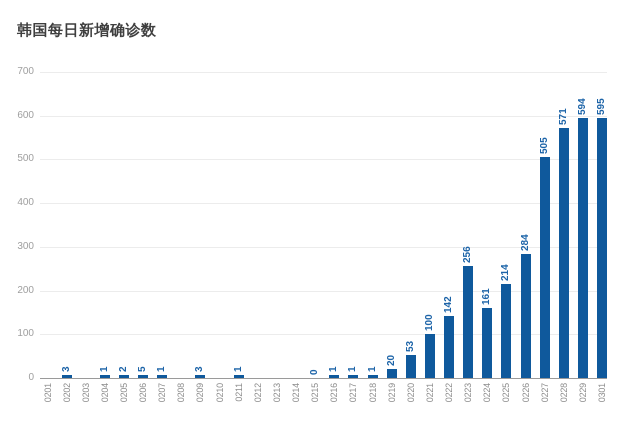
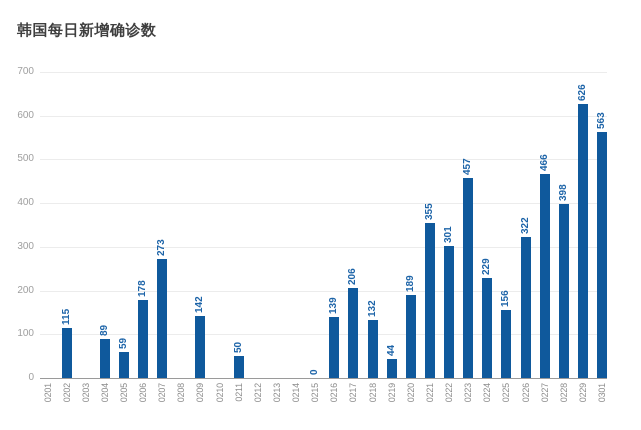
0202: 3 -> 115
0204: 1 -> 89
0205: 2 -> 59
0206: 5 -> 178
0207: 1 -> 273
0209: 3 -> 142
0211: 1 -> 50
0216: 1 -> 139
0217: 1 -> 206
0218: 1 -> 132
0219: 20 -> 44
0220: 53 -> 189
0221: 100 -> 355
0222: 142 -> 301
0223: 256 -> 457
0224: 161 -> 229
0225: 214 -> 156
0226: 284 -> 322
0227: 505 -> 466
0228: 571 -> 398
0229: 594 -> 626
0301: 595 -> 563
